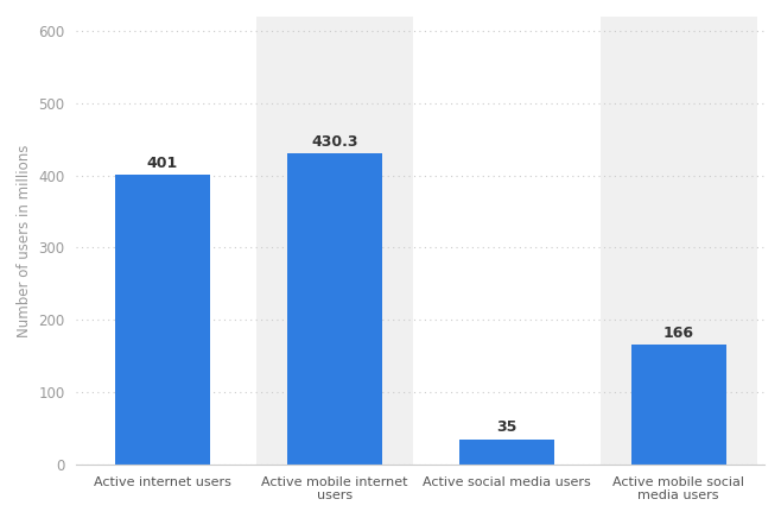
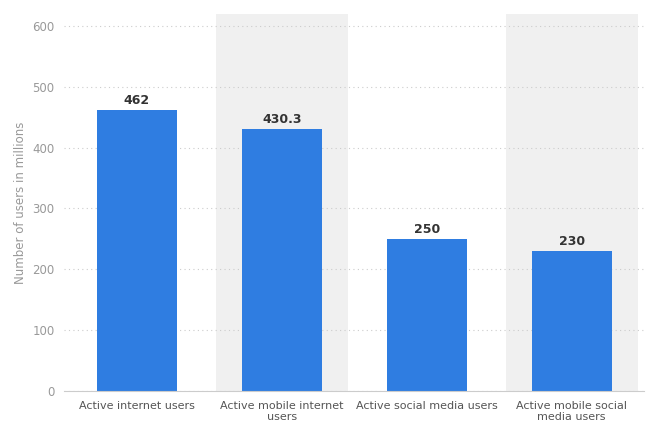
Active internet users: 401 -> 462
Active social media users: 35 -> 250
Active mobile social media users: 166 -> 230
